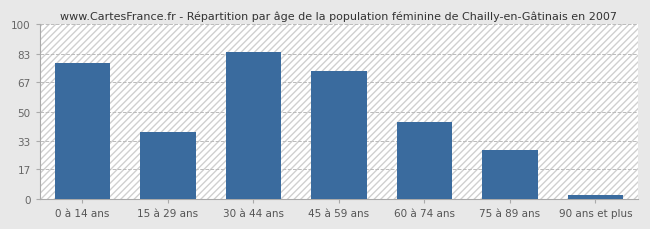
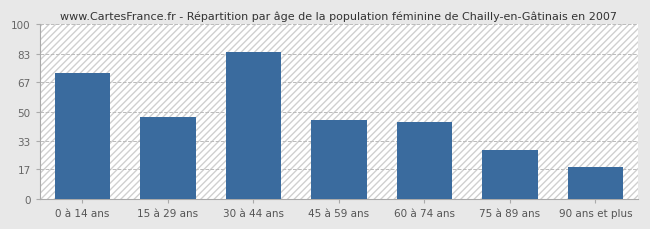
0 à 14 ans: 78 -> 72
15 à 29 ans: 38 -> 47
45 à 59 ans: 73 -> 45
90 ans et plus: 2 -> 18
